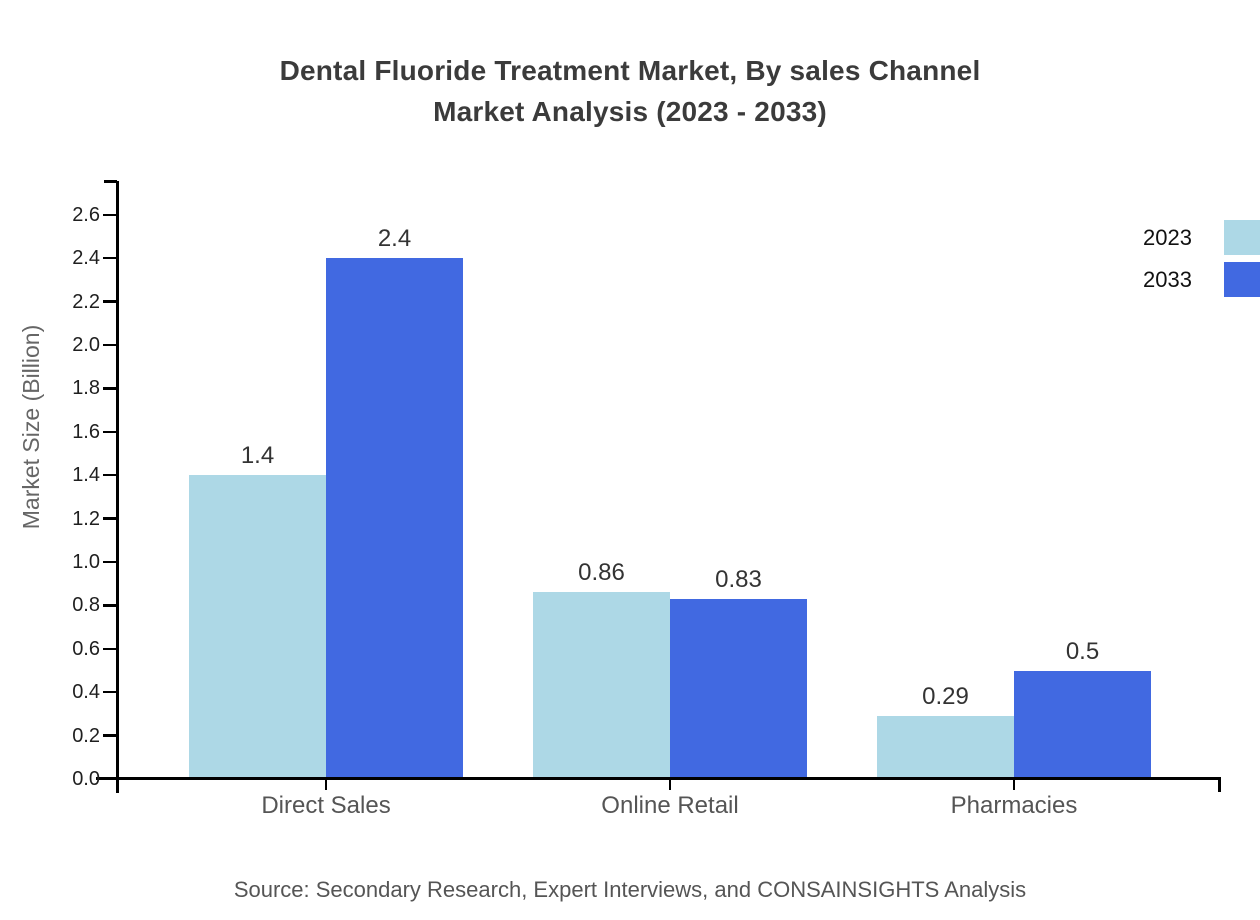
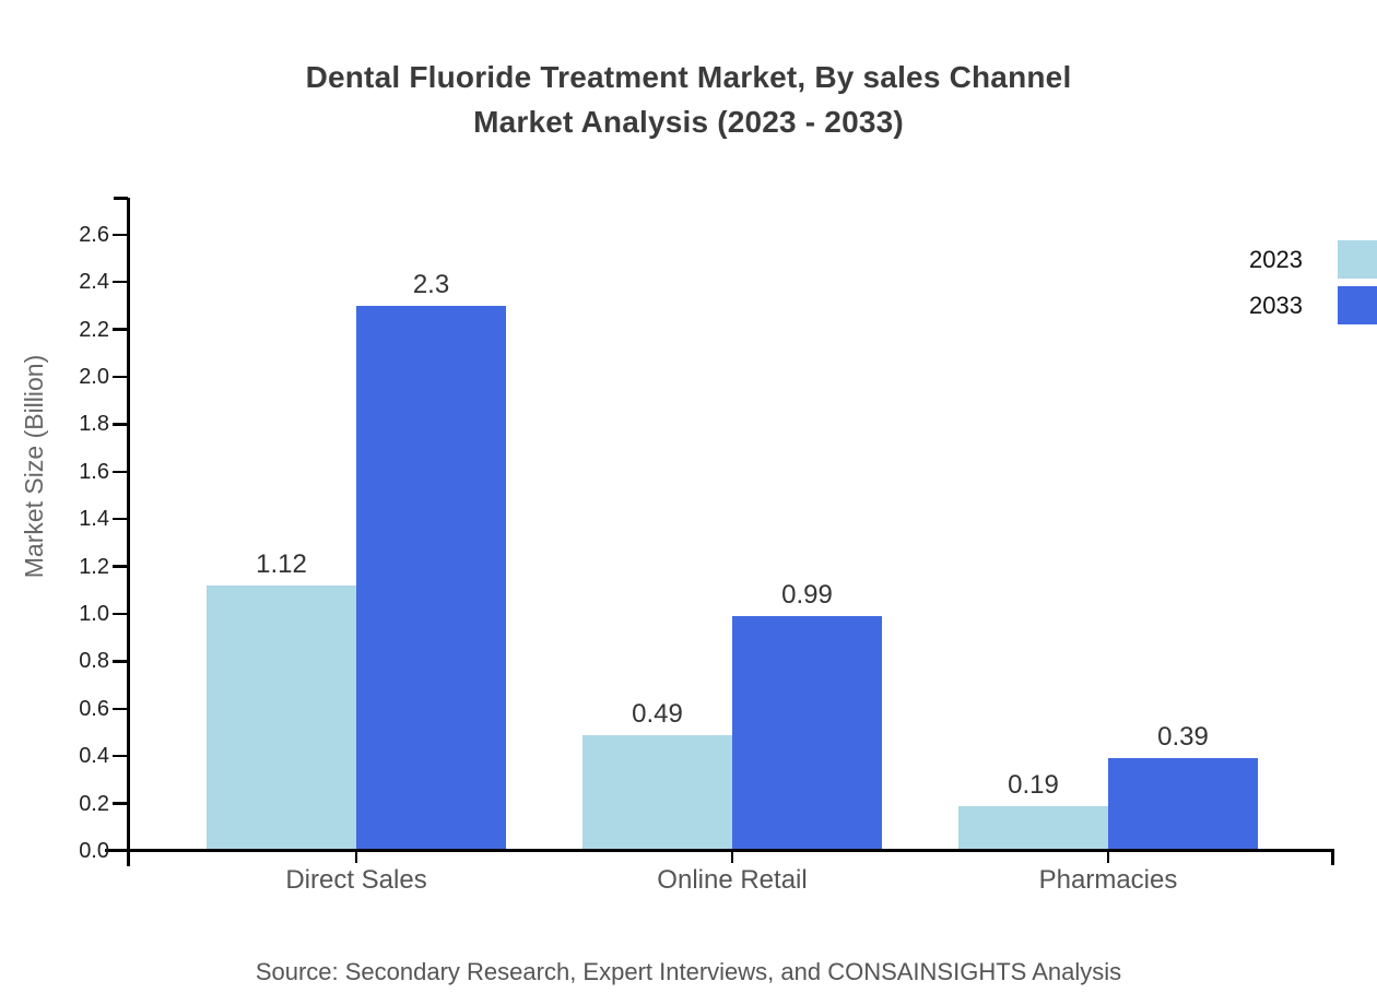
2023/Direct Sales: 1.4 -> 1.12
2033/Direct Sales: 2.4 -> 2.3
2023/Online Retail: 0.86 -> 0.49
2033/Online Retail: 0.83 -> 0.99
2023/Pharmacies: 0.29 -> 0.19
2033/Pharmacies: 0.5 -> 0.39
